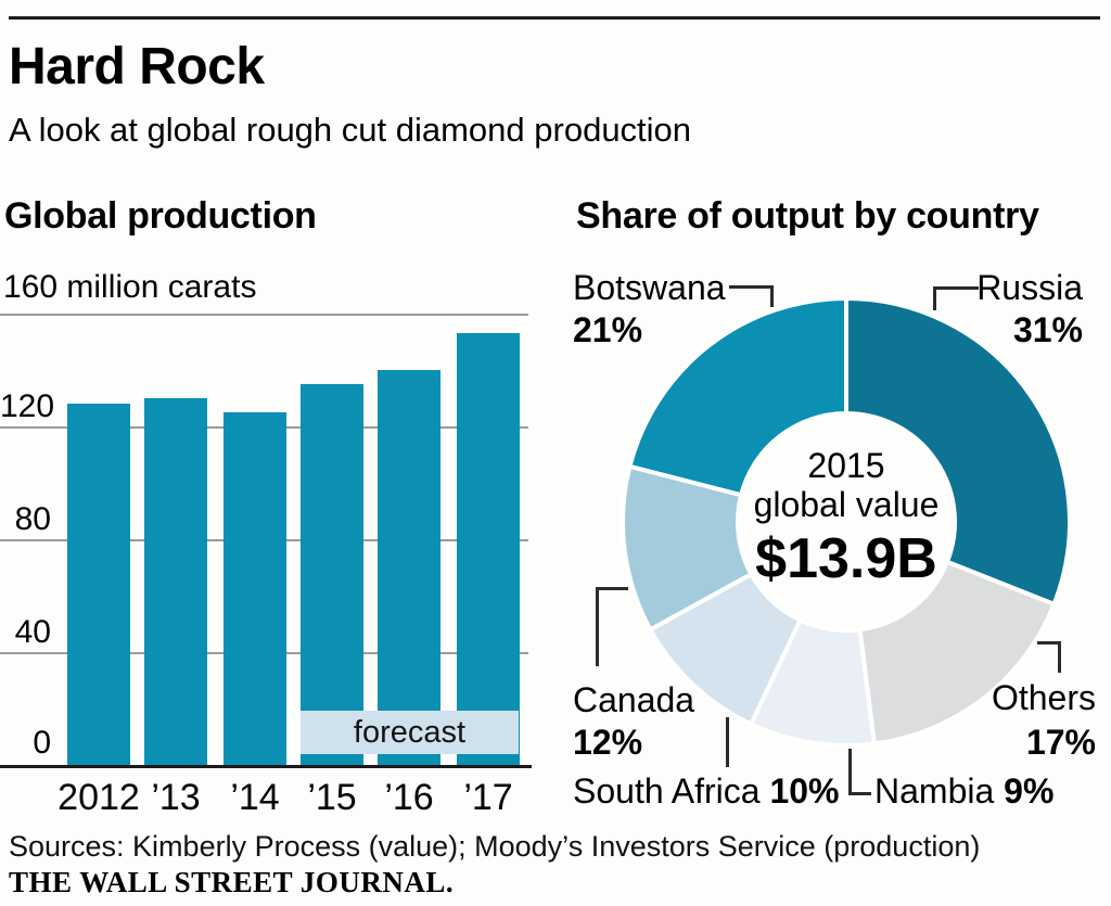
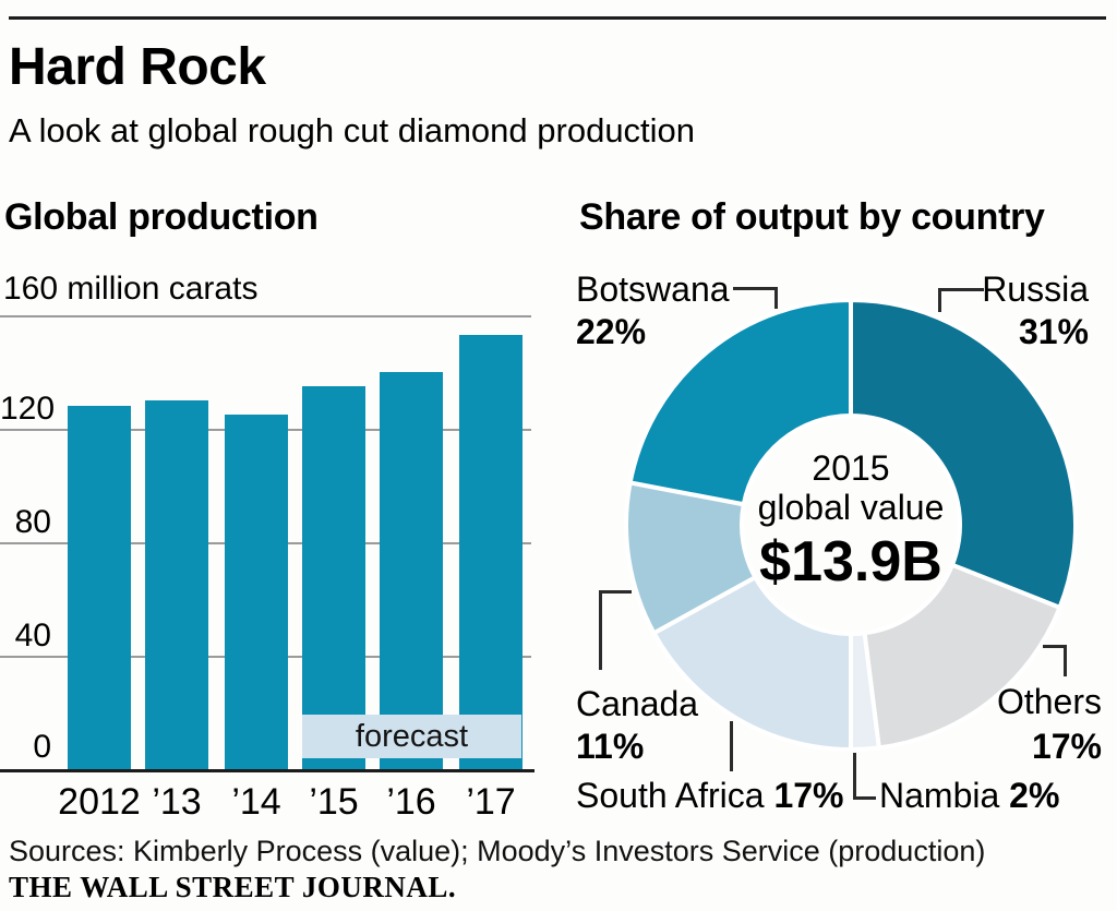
Share of output by country/Nambia: 9% -> 2%
Share of output by country/South Africa: 10% -> 17%
Share of output by country/Canada: 12% -> 11%
Share of output by country/Botswana: 21% -> 22%
